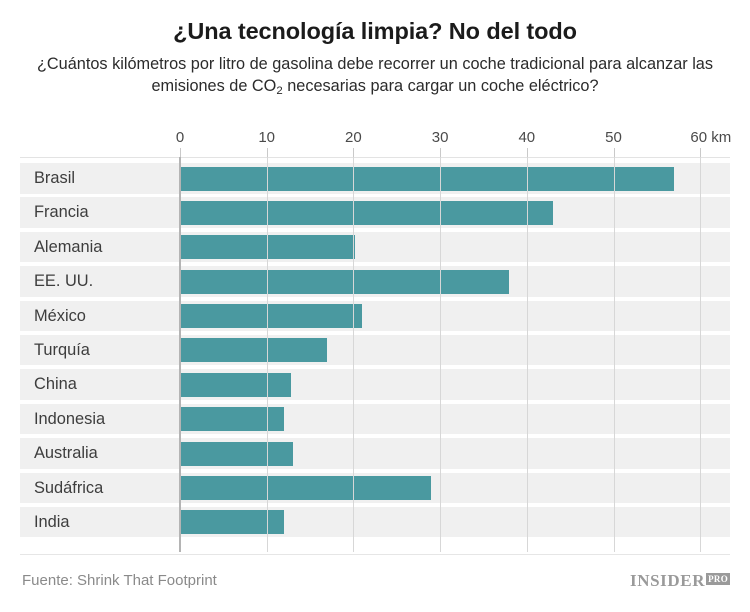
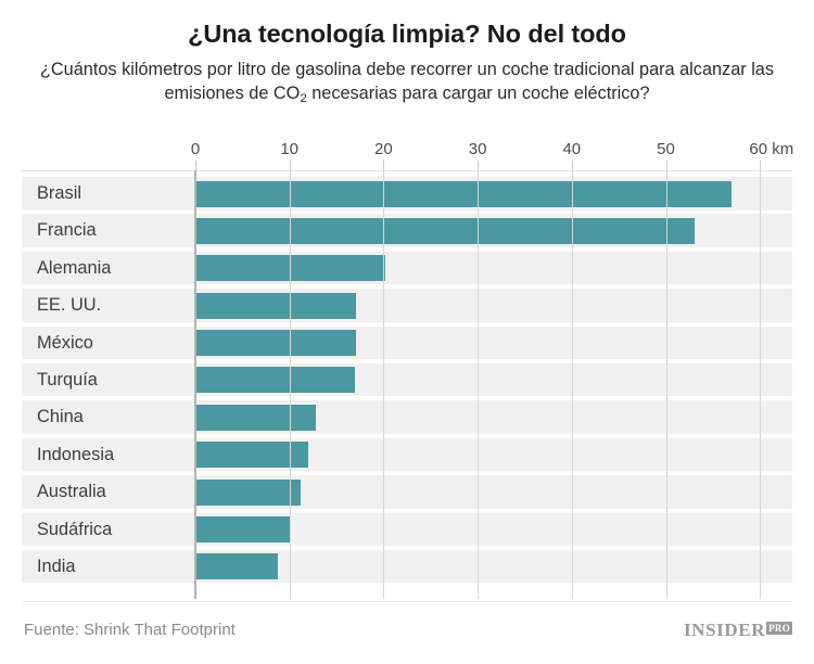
Francia: 43 -> 53
EE. UU.: 38 -> 17
México: 21 -> 17
Australia: 13 -> 11
Sudáfrica: 29 -> 10
India: 12 -> 9
